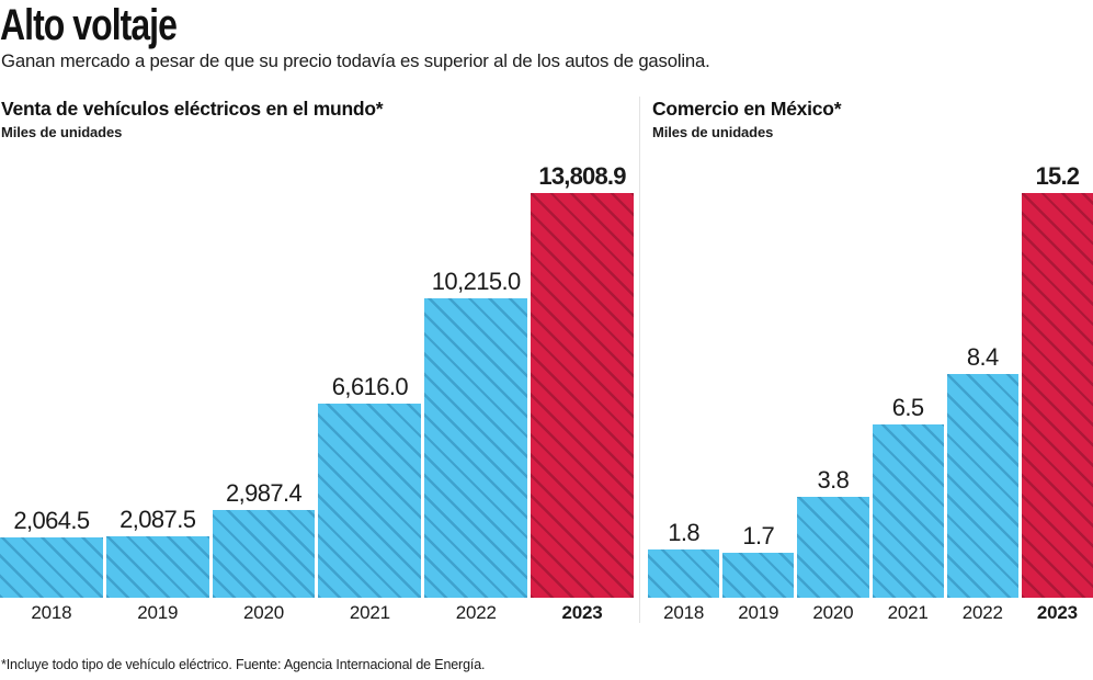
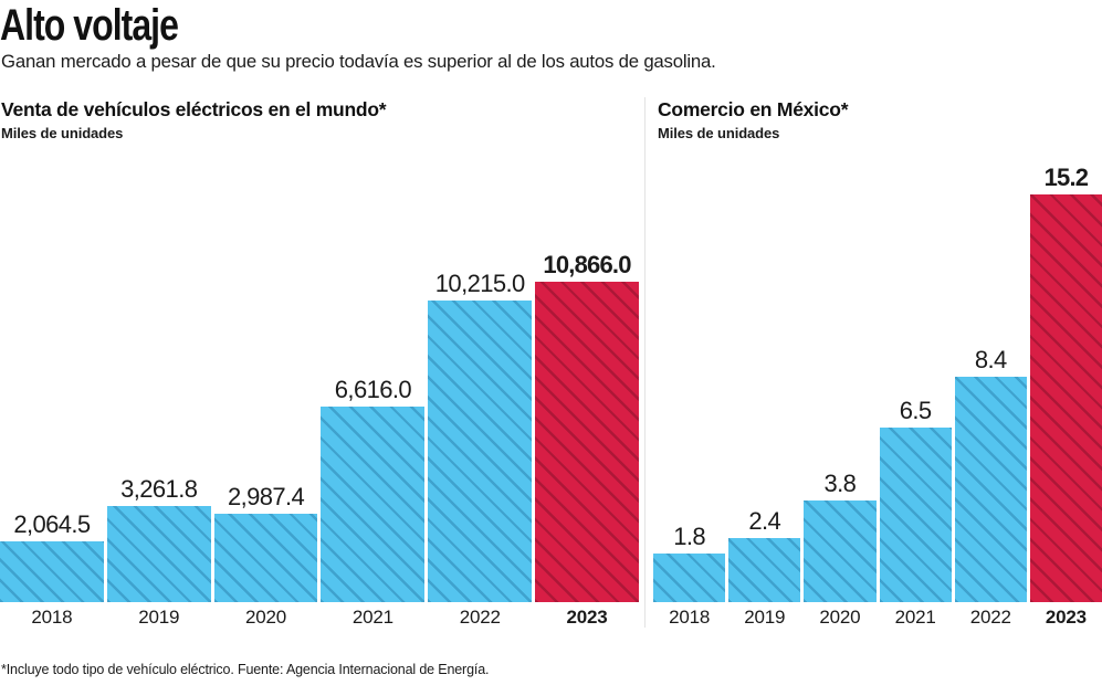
Venta de vehículos eléctricos en el mundo*/2019: 2,087.5 -> 3,261.8
Venta de vehículos eléctricos en el mundo*/2023: 13,808.9 -> 10,866.0
Comercio en México*/2019: 1.7 -> 2.4
